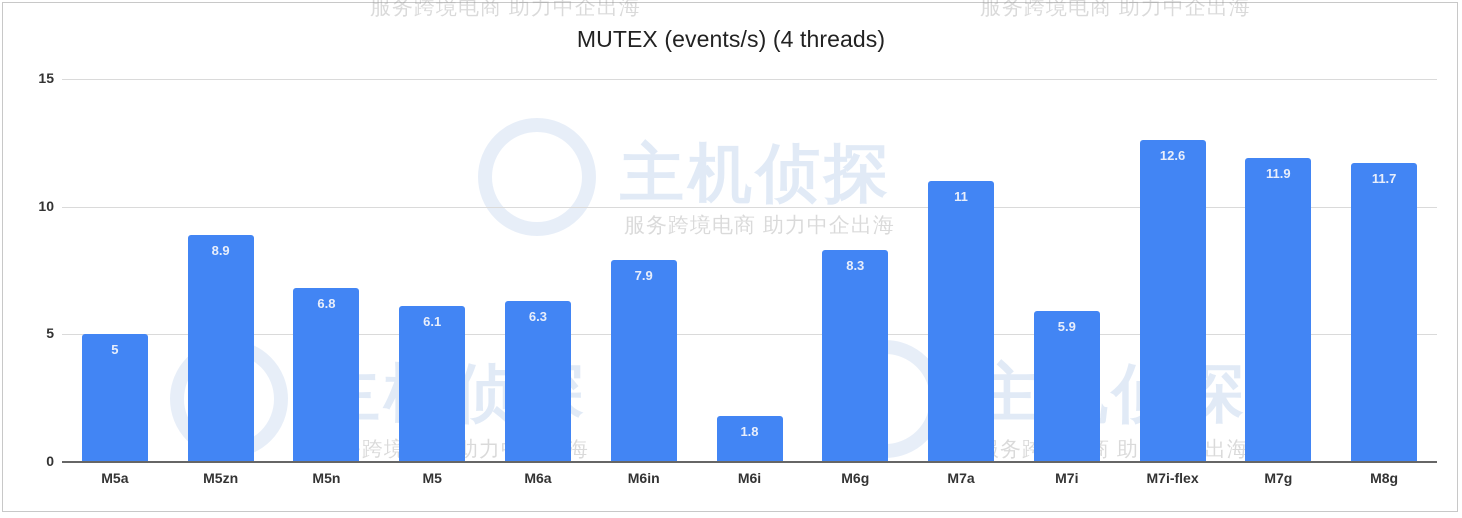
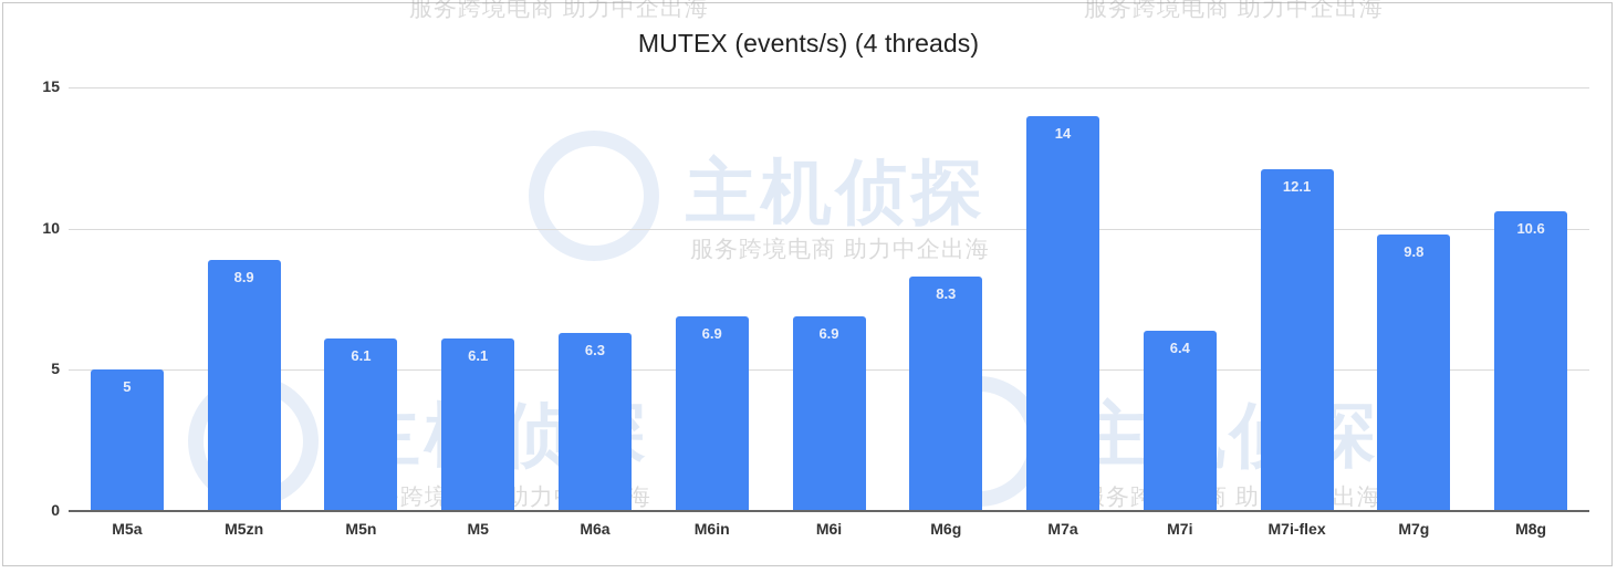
M5n: 6.8 -> 6.1
M6in: 7.9 -> 6.9
M6i: 1.8 -> 6.9
M7a: 11 -> 14
M7i: 5.9 -> 6.4
M7i-flex: 12.6 -> 12.1
M7g: 11.9 -> 9.8
M8g: 11.7 -> 10.6
